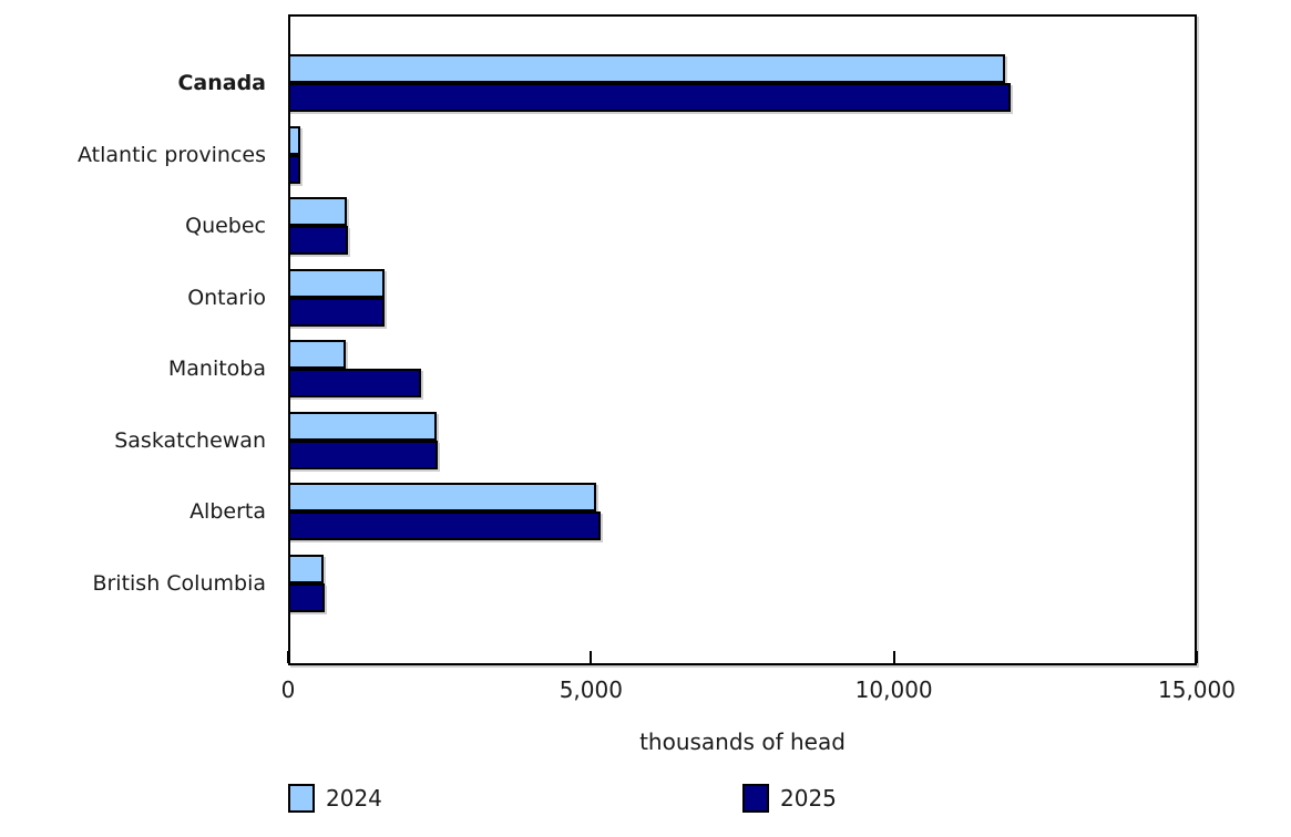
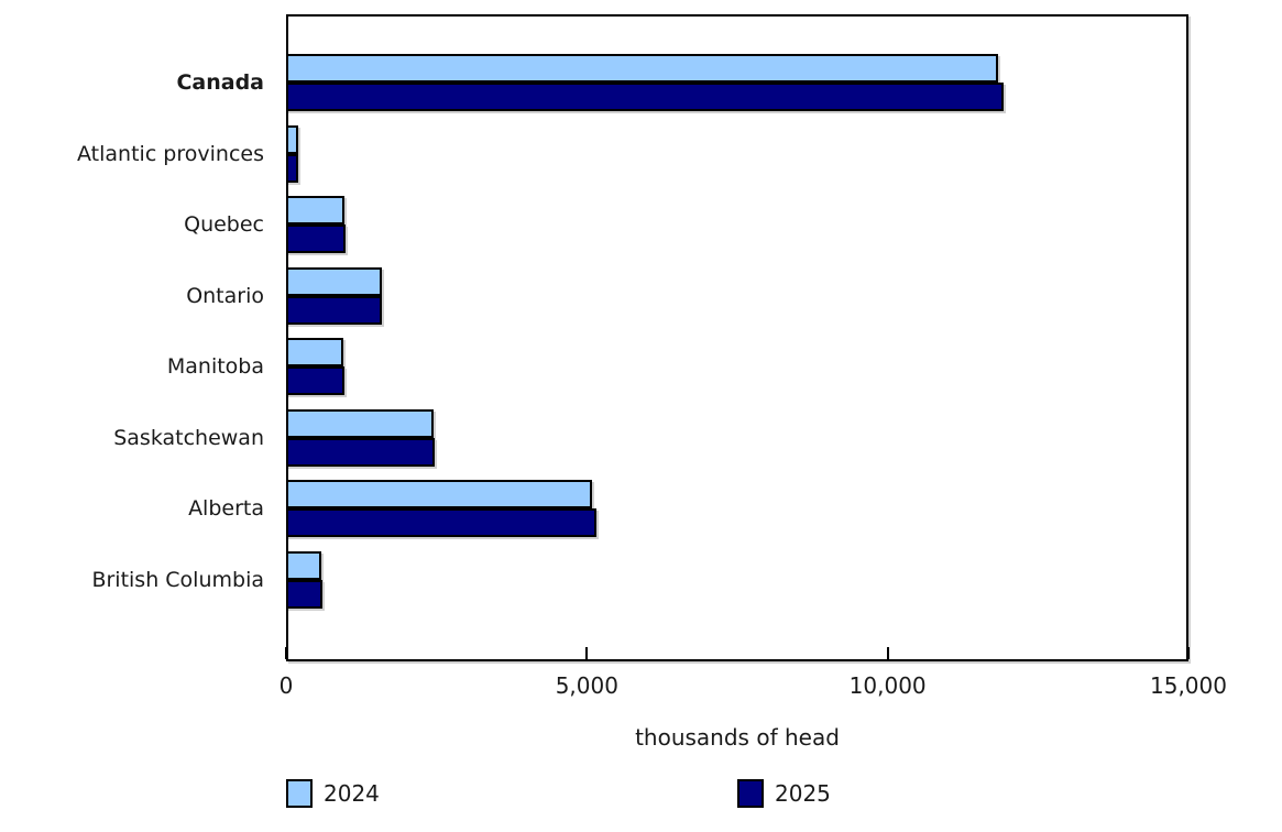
2025/Manitoba: 2200 -> 1000
